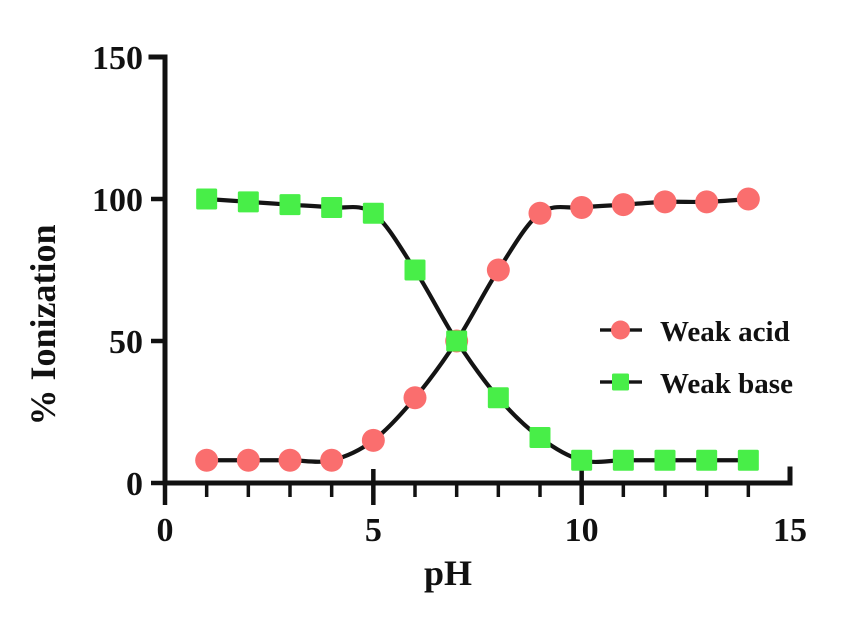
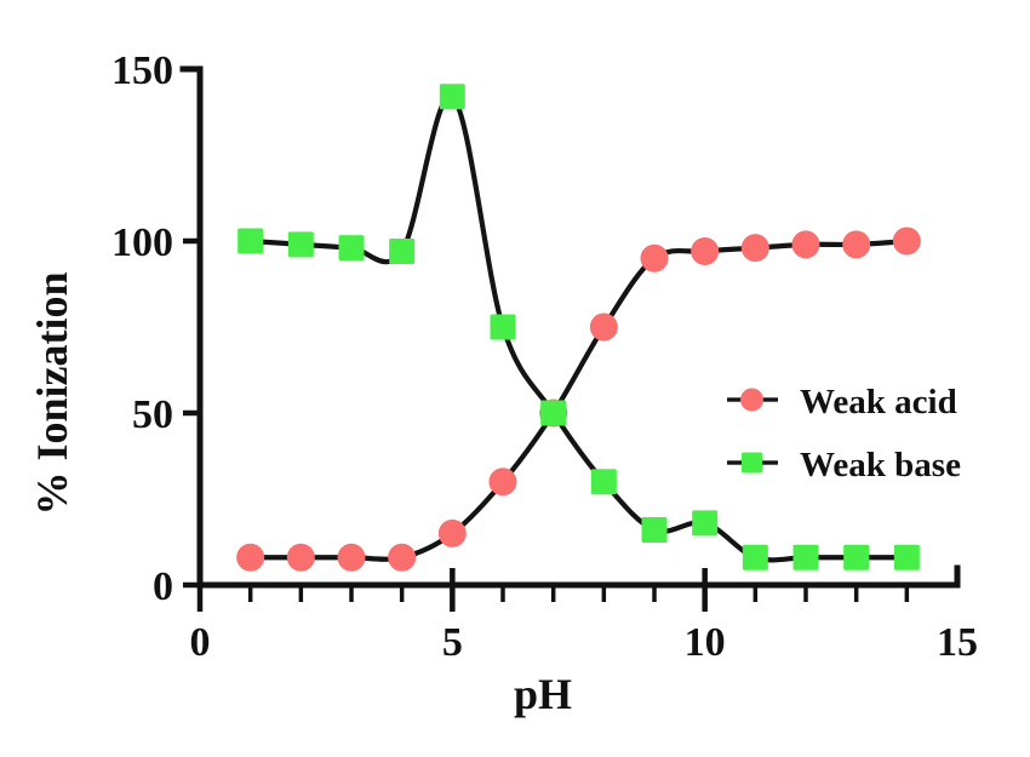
Weak base/5: 95 -> 142
Weak base/10: 8 -> 18
